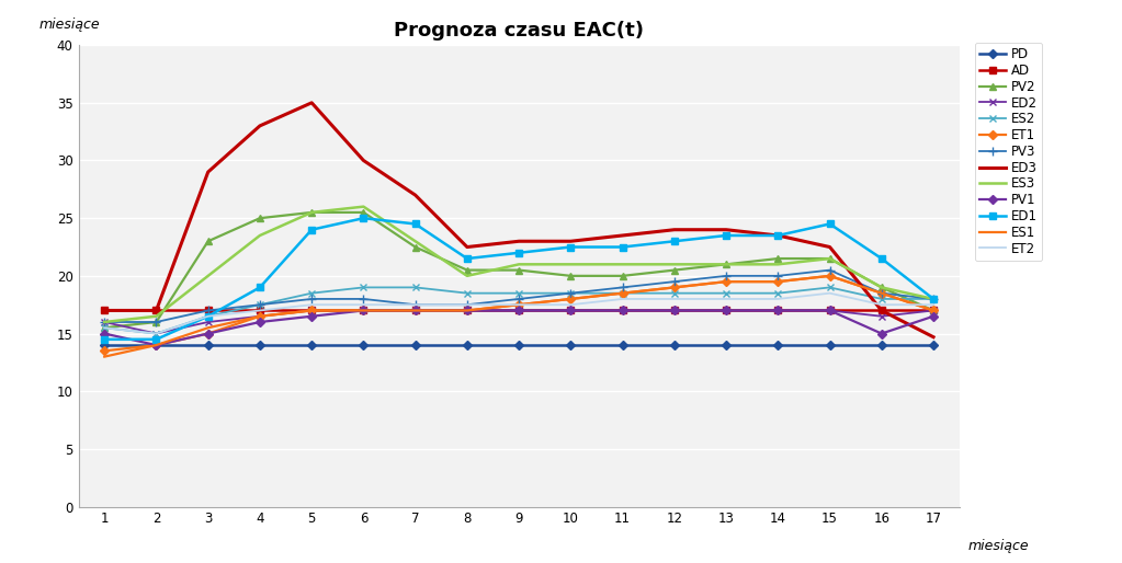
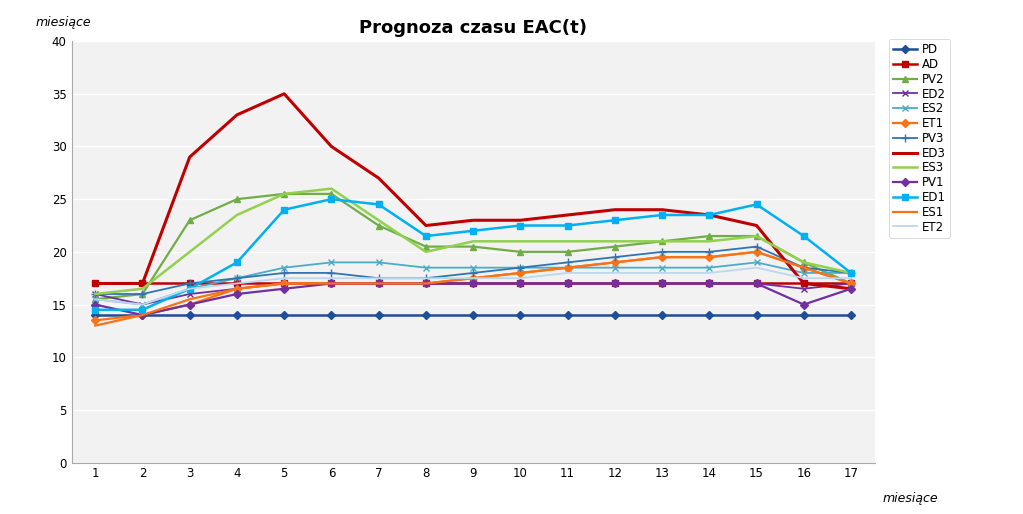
ED3/17: 14.7 -> 16.5
